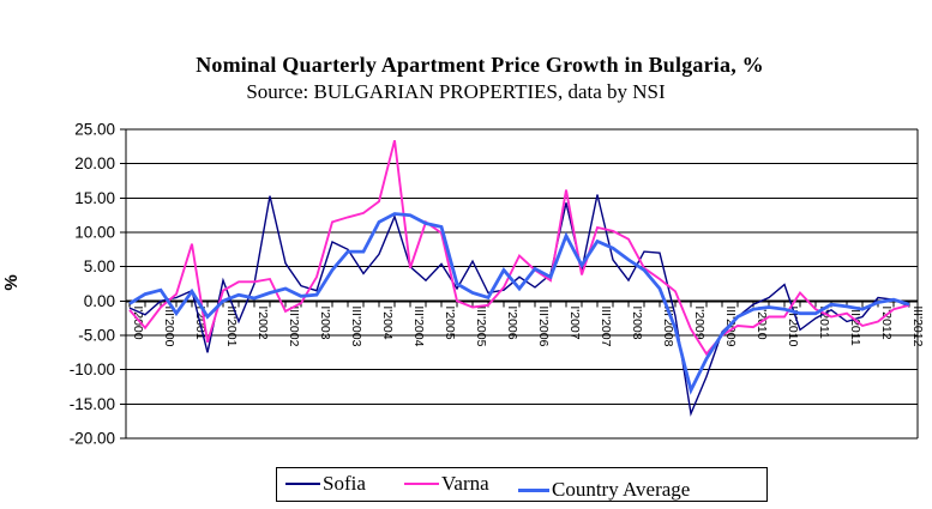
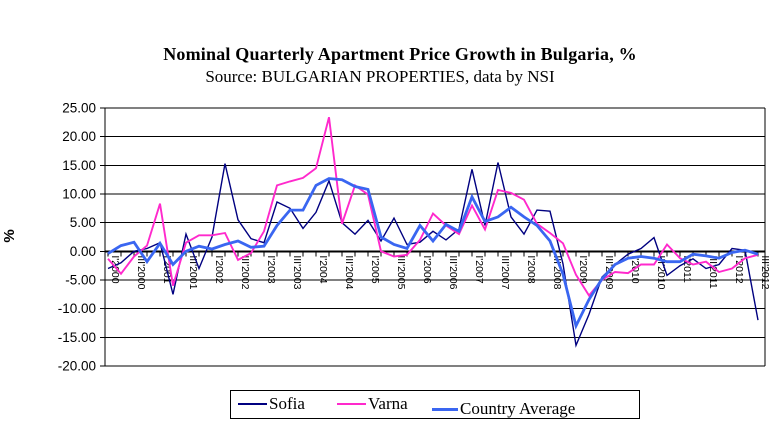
Sofia/I'2000: -1 -> -3
Varna/I'2007: 16 -> 8
Country Average/III'2007: 9 -> 6
Sofia/III'2012: -1 -> -12
